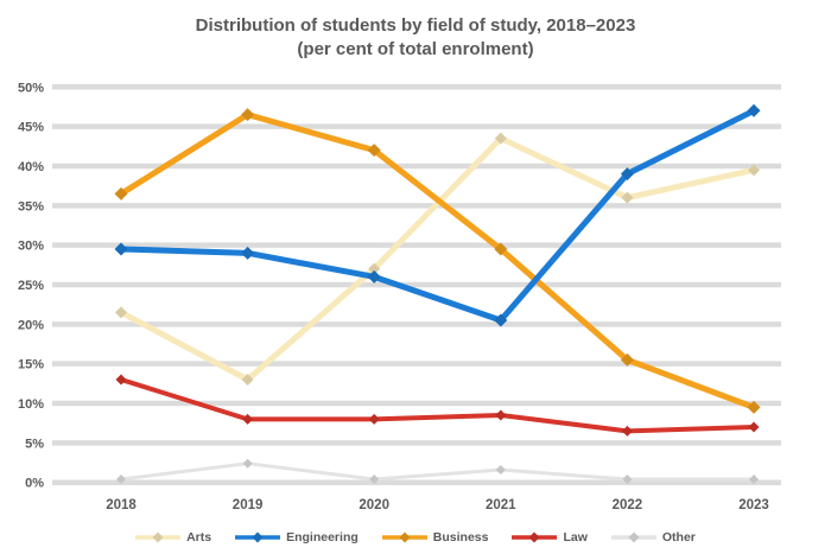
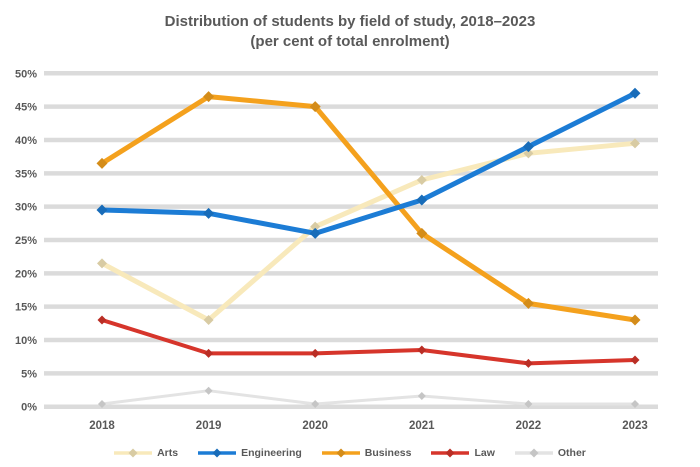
Business/2020: 42% -> 45%
Arts/2021: 44% -> 34%
Engineering/2021: 20% -> 31%
Business/2021: 30% -> 26%
Arts/2022: 36% -> 38%
Business/2023: 10% -> 13%
